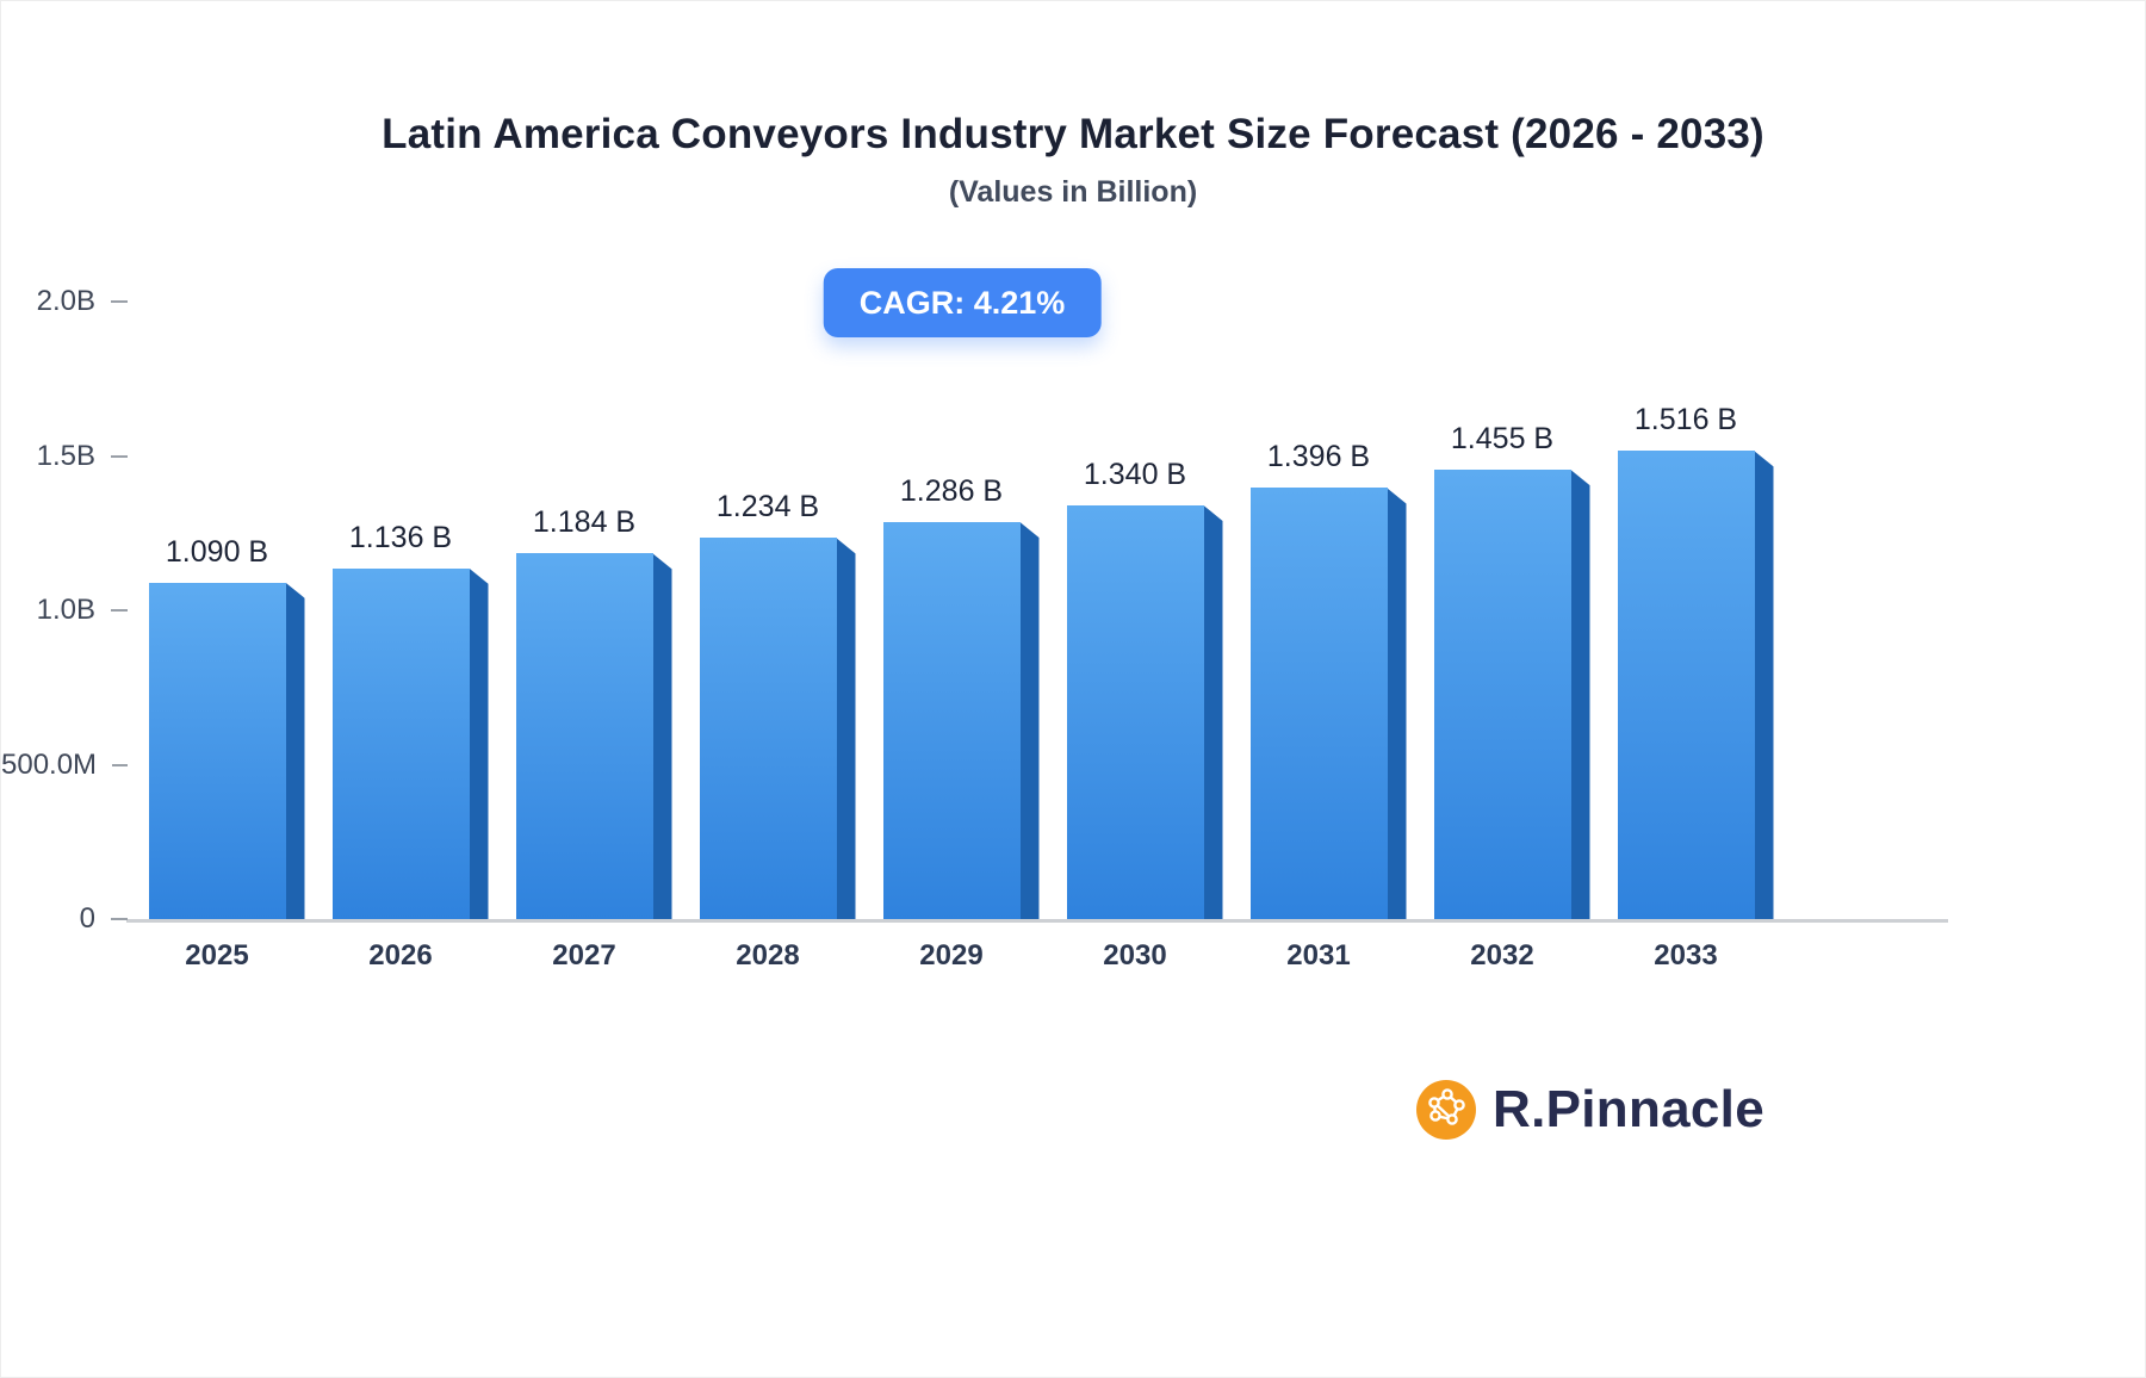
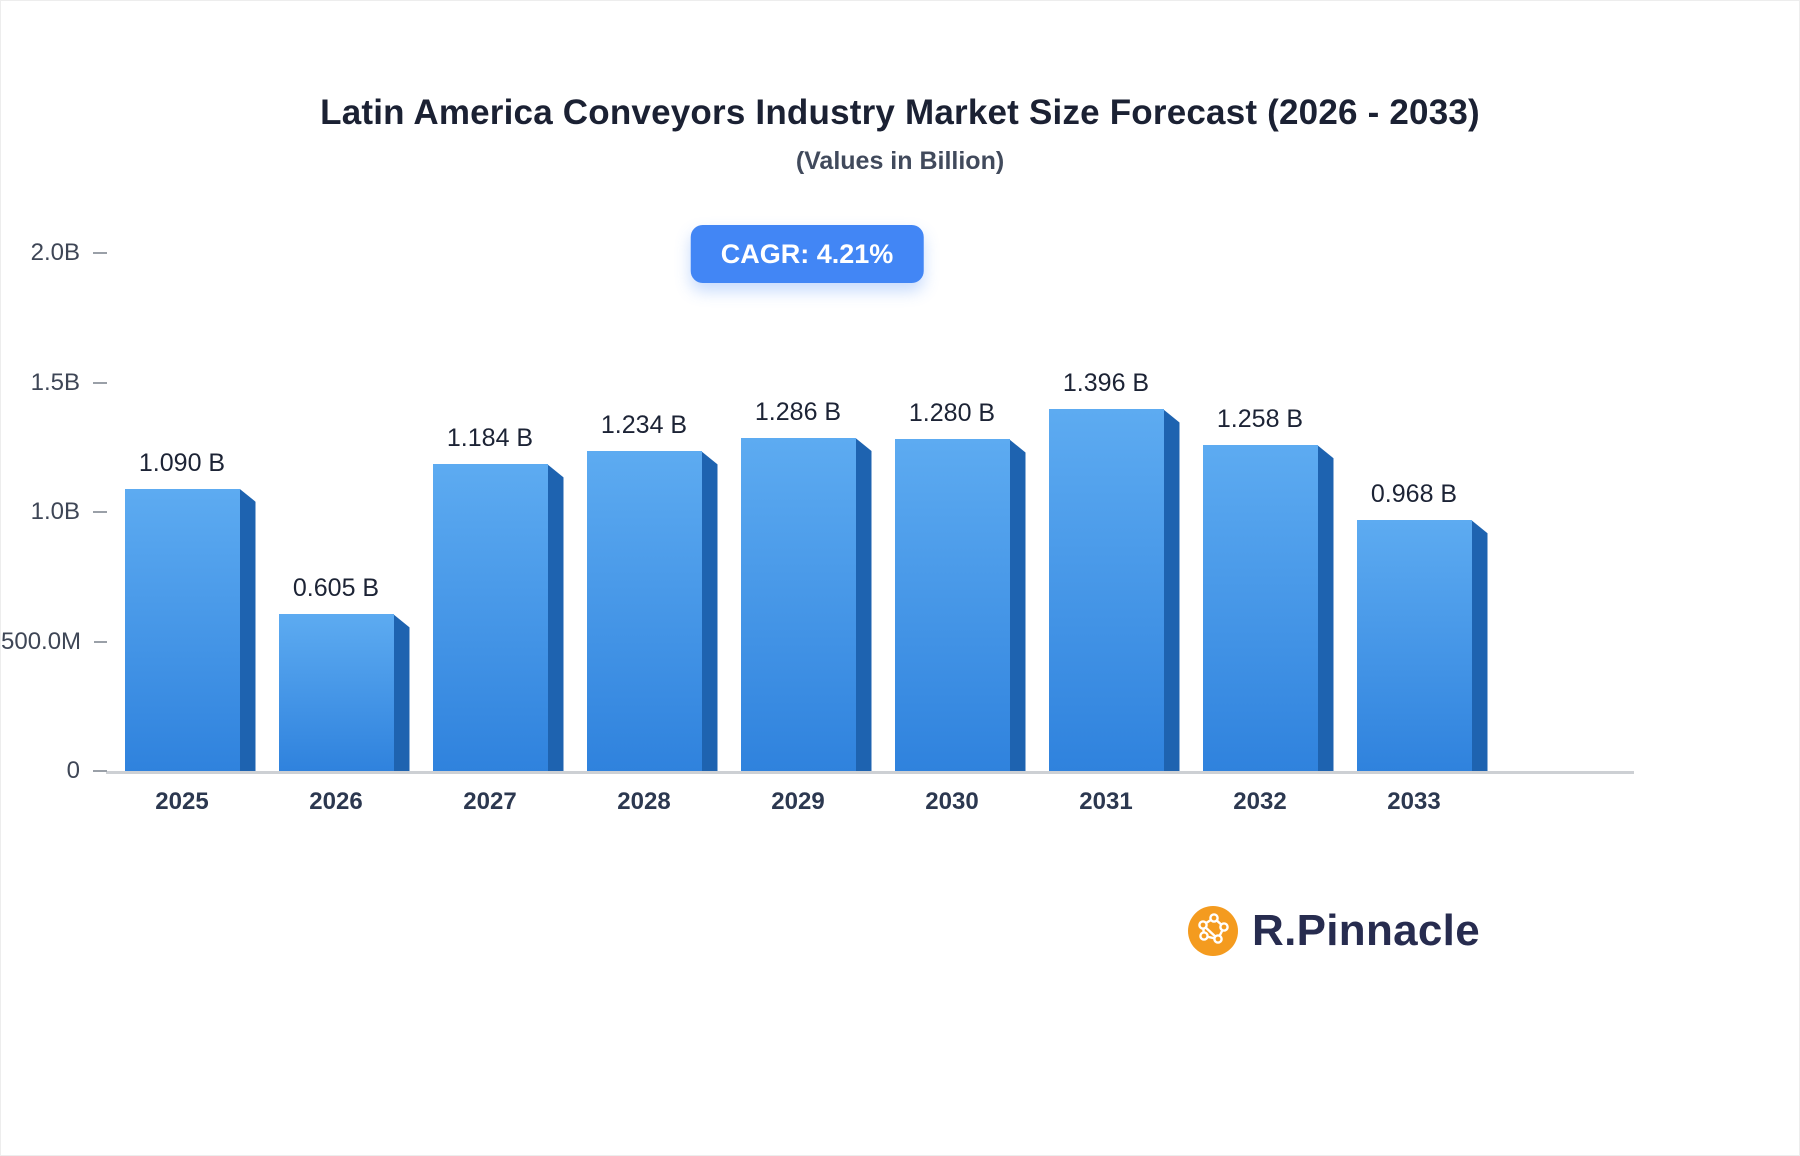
2026: 1.136 -> 0.605
2030: 1.340 -> 1.280
2032: 1.455 -> 1.258
2033: 1.516 -> 0.968
